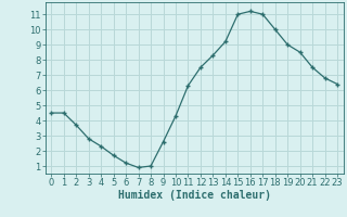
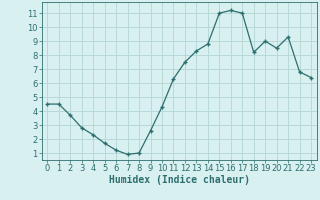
14: 9.2 -> 8.8
18: 10.0 -> 8.2
21: 7.5 -> 9.3
